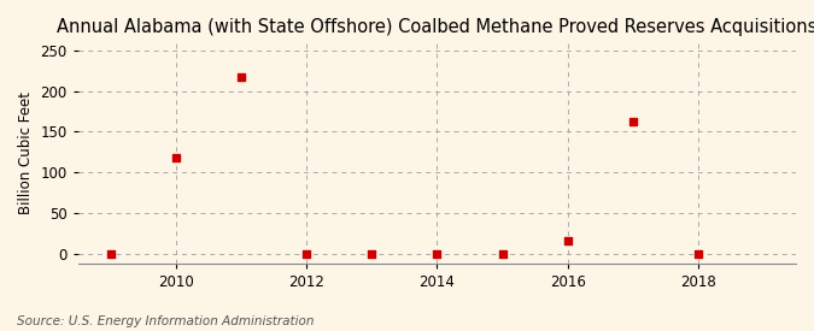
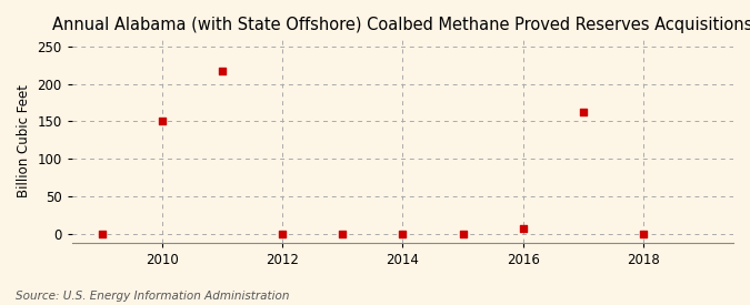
2010: 118 -> 150
2016: 16 -> 7
